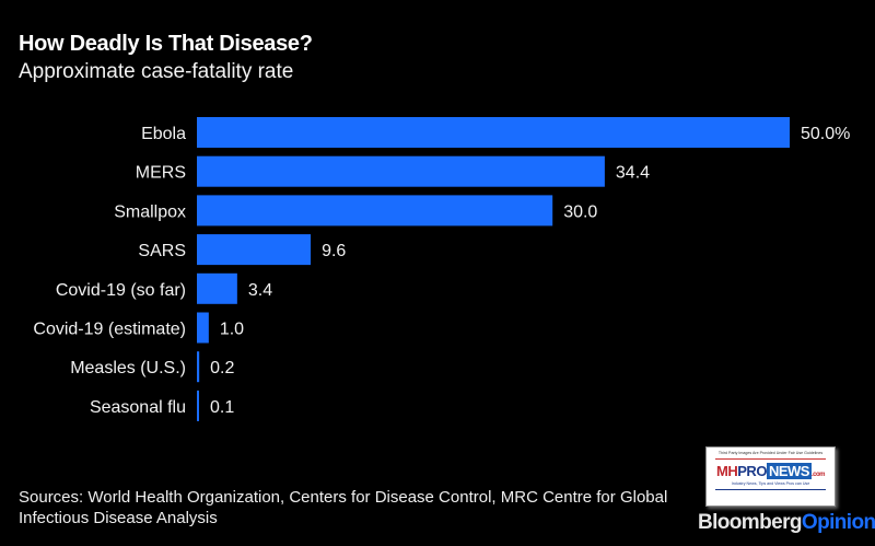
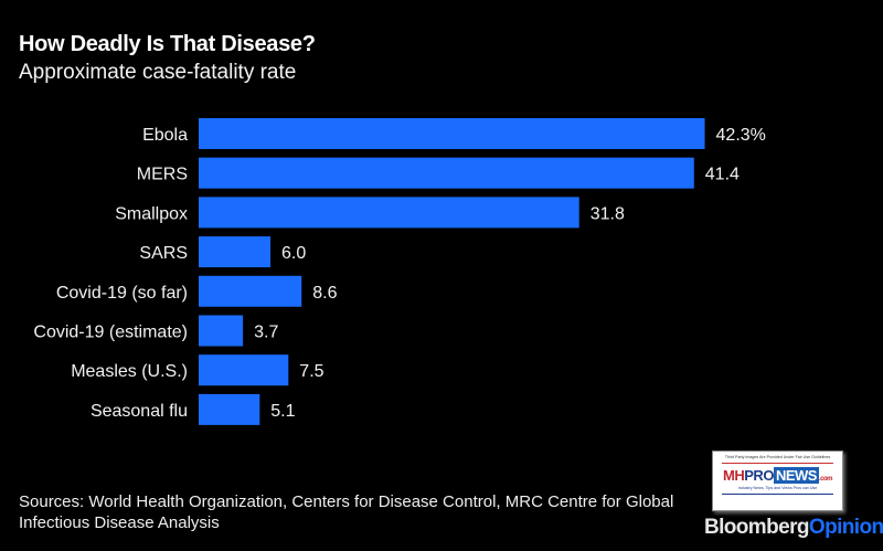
Ebola: 50.0% -> 42.3%
MERS: 34.4 -> 41.4
Smallpox: 30.0 -> 31.8
SARS: 9.6 -> 6.0
Covid-19 (so far): 3.4 -> 8.6
Covid-19 (estimate): 1.0 -> 3.7
Measles (U.S.): 0.2 -> 7.5
Seasonal flu: 0.1 -> 5.1
